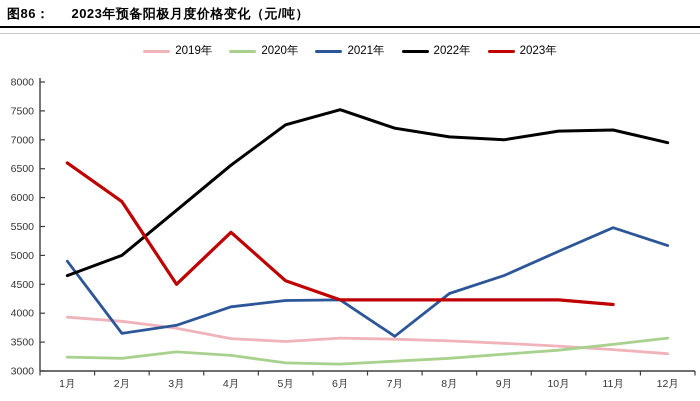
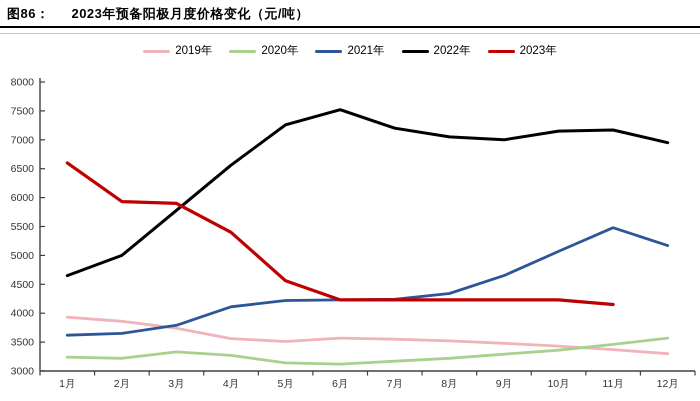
2021年/1月: 4900 -> 3600
2023年/3月: 4500 -> 5900
2021年/7月: 3600 -> 4200
